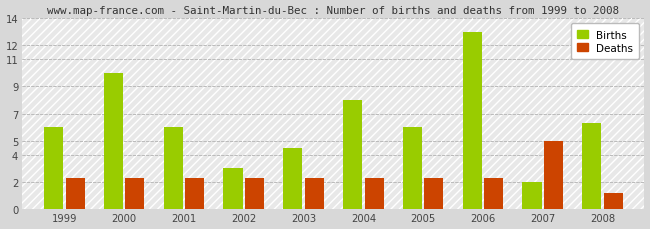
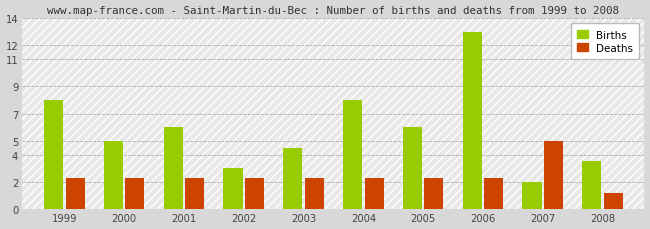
Births/1999: 6.0 -> 8.0
Births/2000: 10.0 -> 5.0
Births/2008: 6.3 -> 3.5
